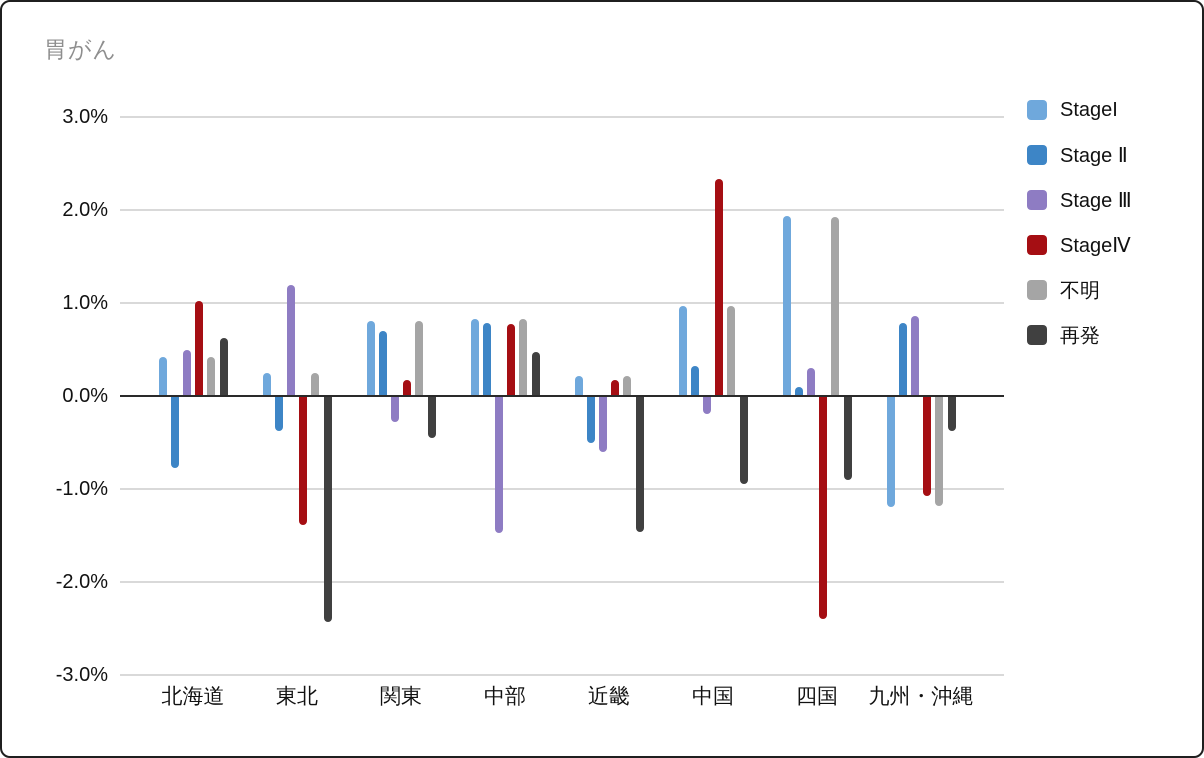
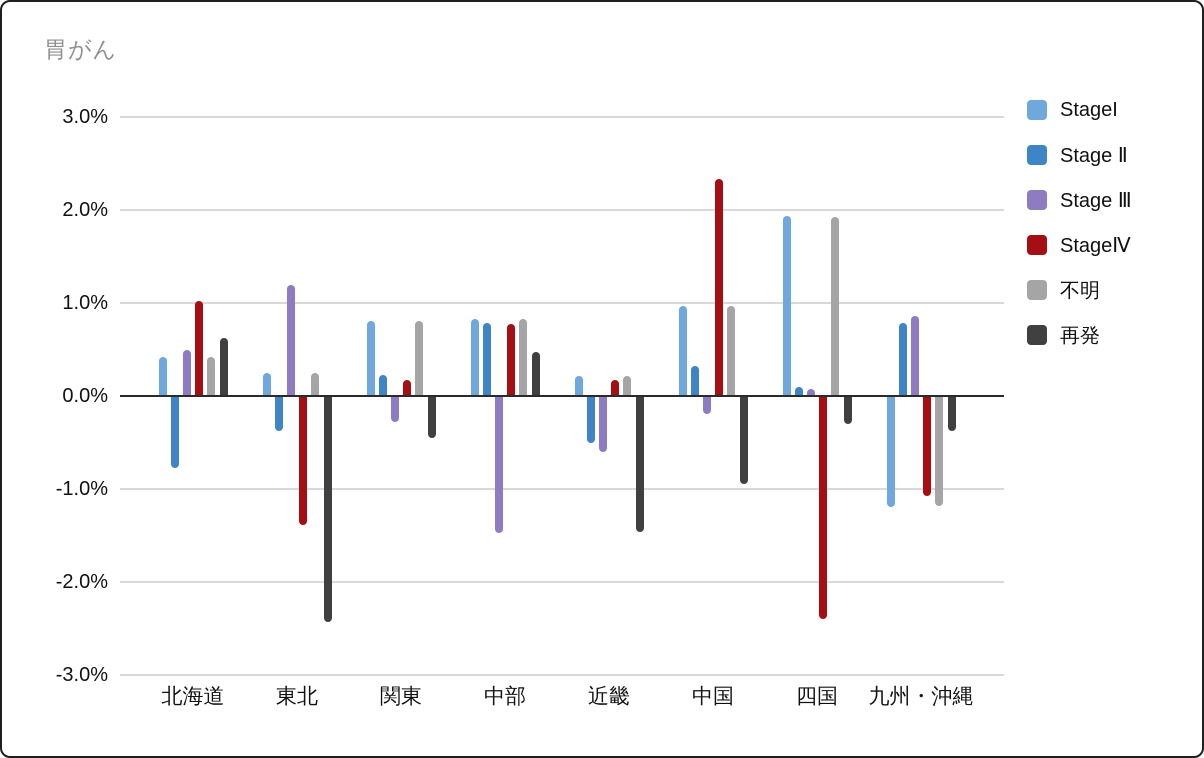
Stage Ⅱ/関東: 0.7% -> 0.2%
Stage Ⅲ/四国: 0.3% -> 0.1%
再発/四国: -0.9% -> -0.3%
